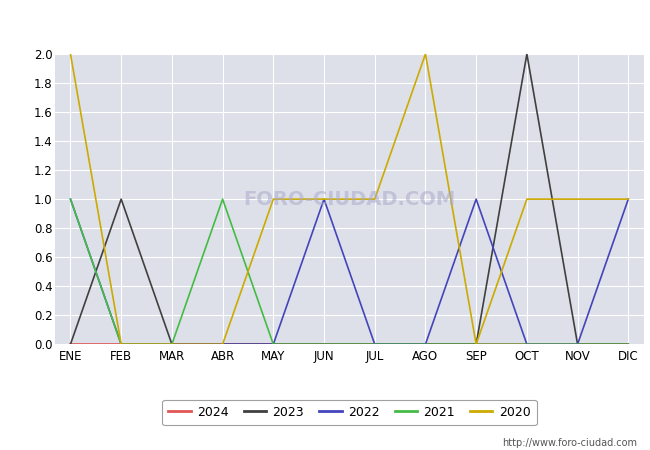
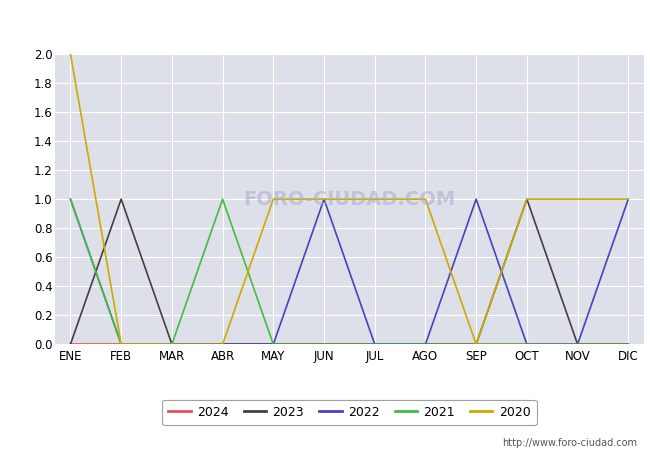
2020/AGO: 2 -> 1
2023/OCT: 2 -> 1
